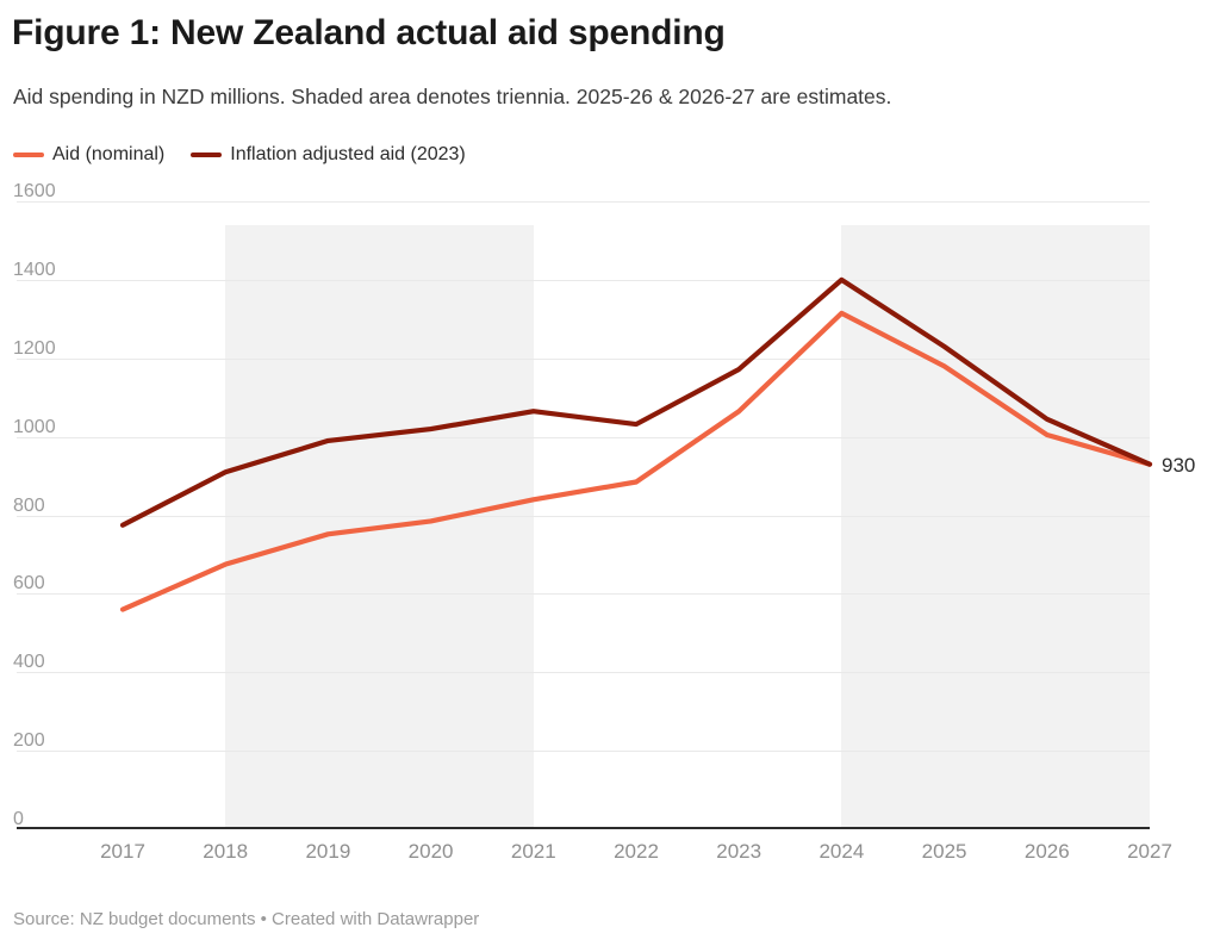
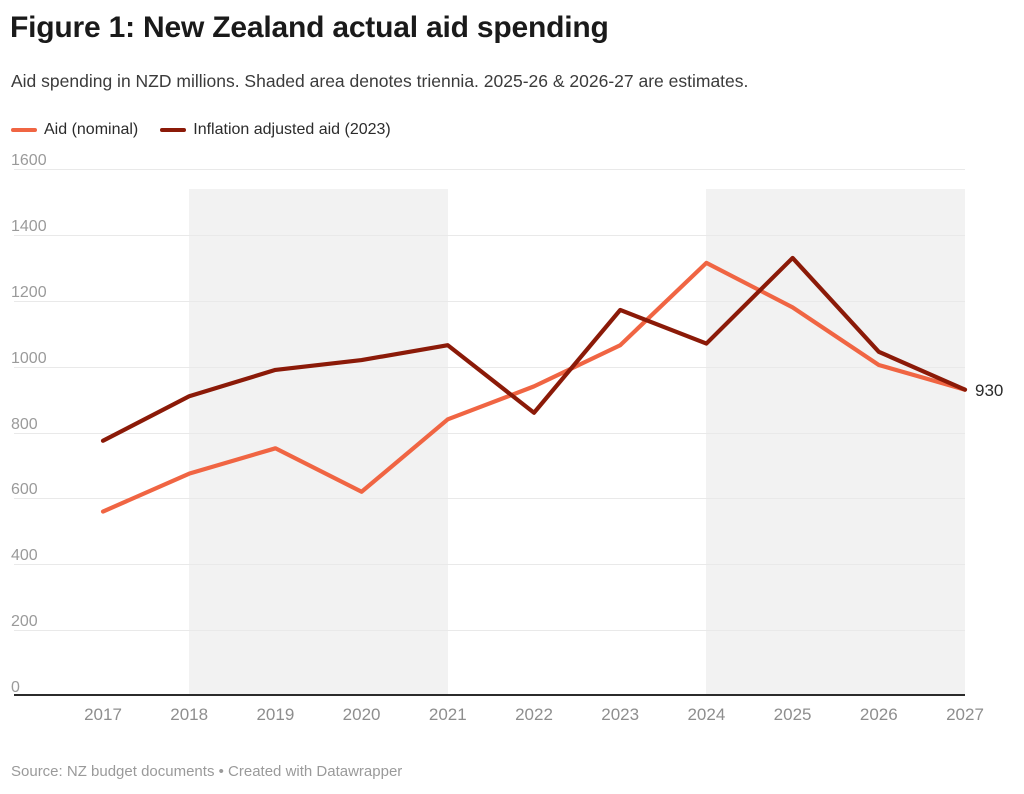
Aid (nominal)/2020: 780 -> 620
Aid (nominal)/2022: 880 -> 940
Inflation adjusted aid (2023)/2022: 1030 -> 860
Inflation adjusted aid (2023)/2024: 1400 -> 1070
Inflation adjusted aid (2023)/2025: 1230 -> 1330
